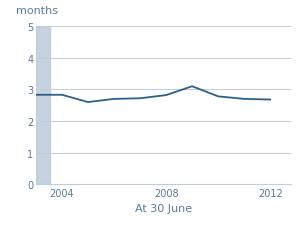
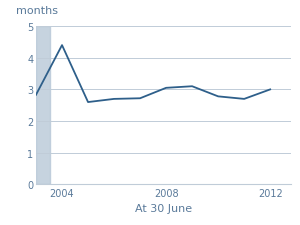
2004: 2.83 -> 4.40
2008: 2.82 -> 3.05
2012: 2.68 -> 3.00
